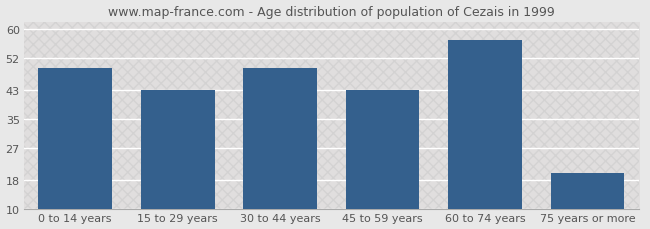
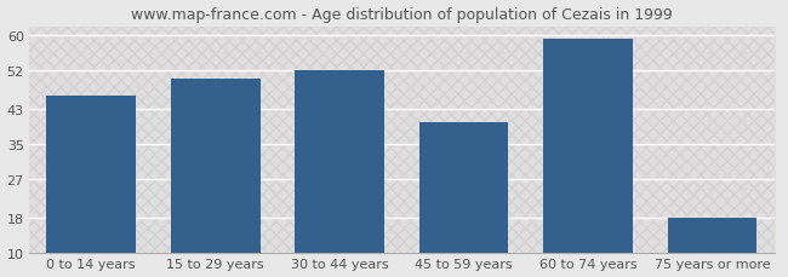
0 to 14 years: 49 -> 46
15 to 29 years: 43 -> 50
30 to 44 years: 49 -> 52
45 to 59 years: 43 -> 40
60 to 74 years: 57 -> 59
75 years or more: 20 -> 18
